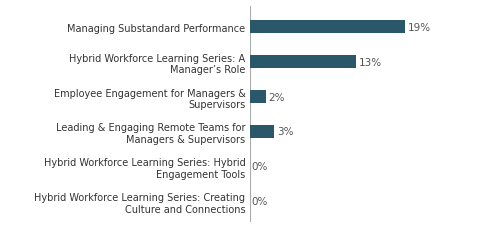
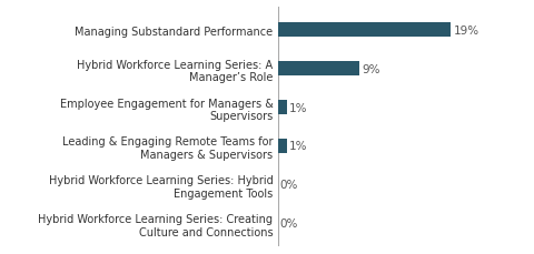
Hybrid Workforce Learning Series: A Manager’s Role: 13% -> 9%
Employee Engagement for Managers & Supervisors: 2% -> 1%
Leading & Engaging Remote Teams for Managers & Supervisors: 3% -> 1%
